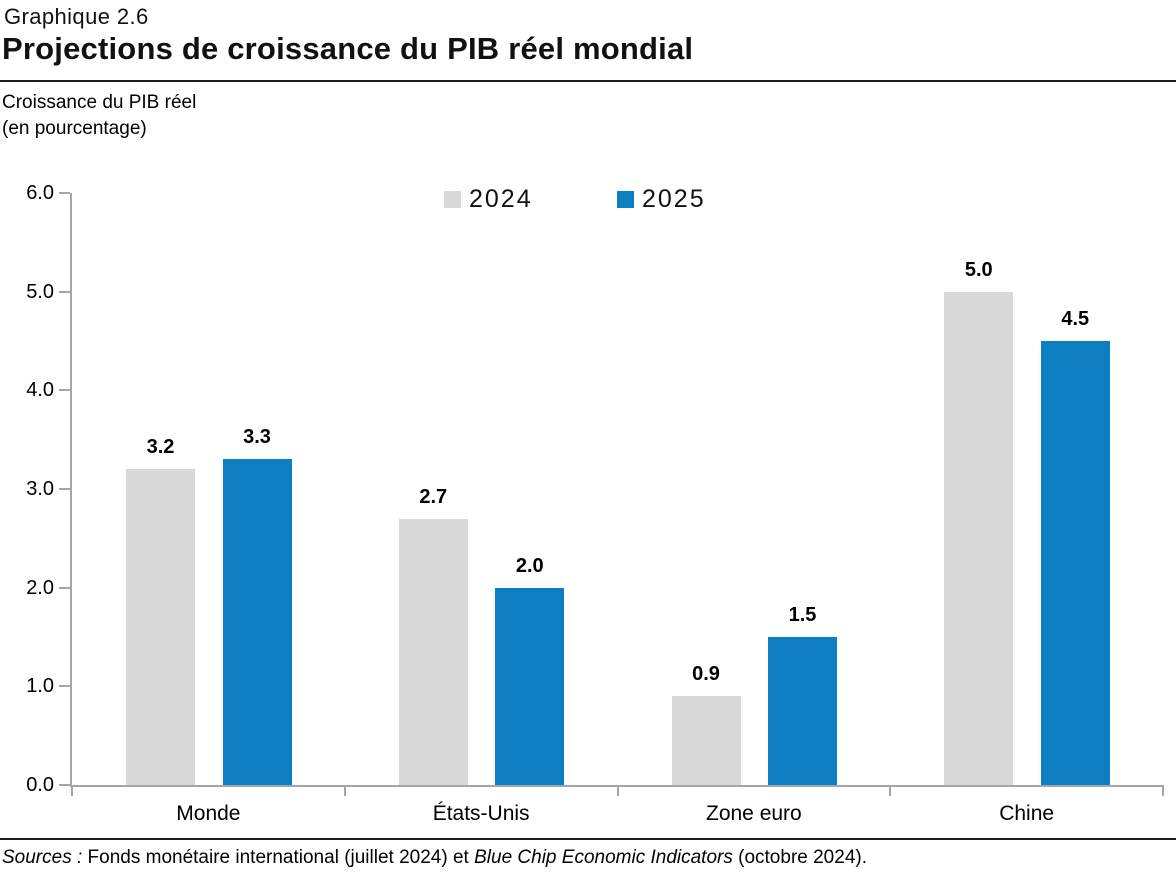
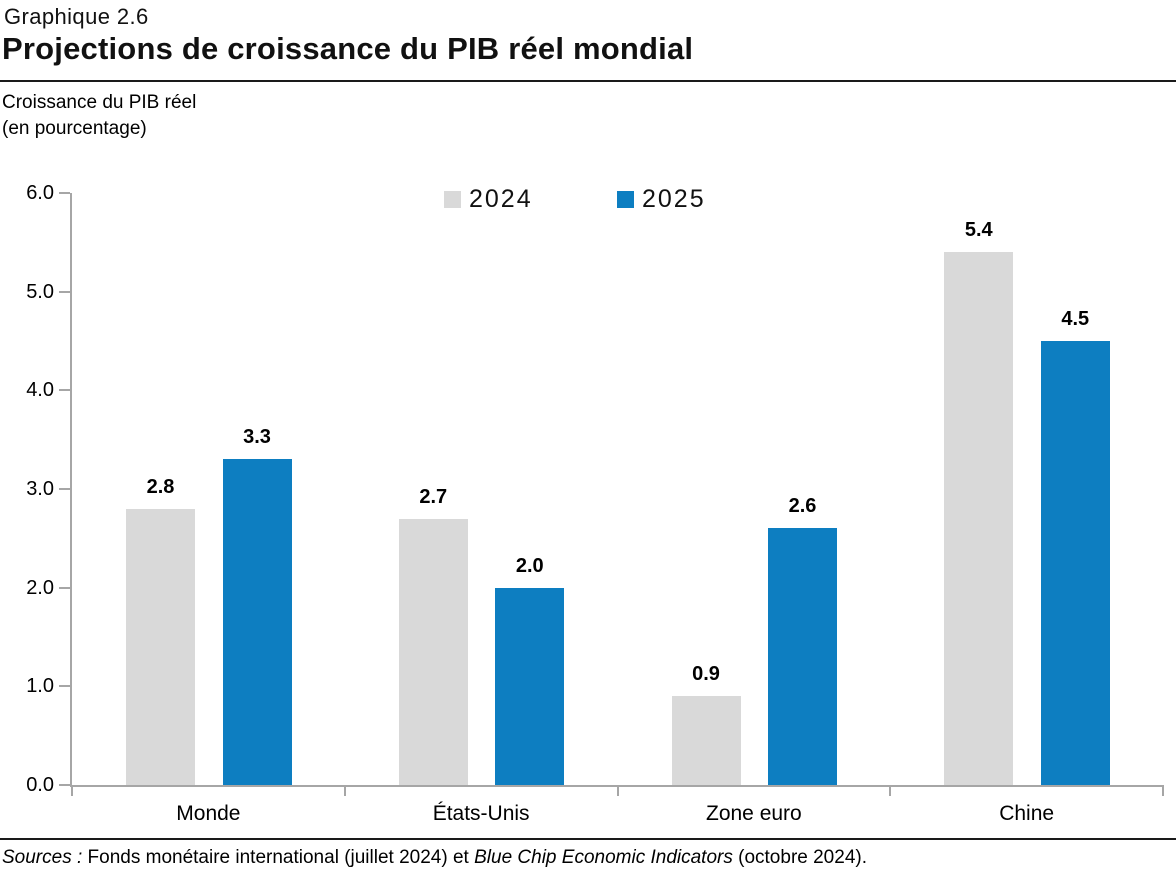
2024/Monde: 3.2 -> 2.8
2025/Zone euro: 1.5 -> 2.6
2024/Chine: 5.0 -> 5.4
